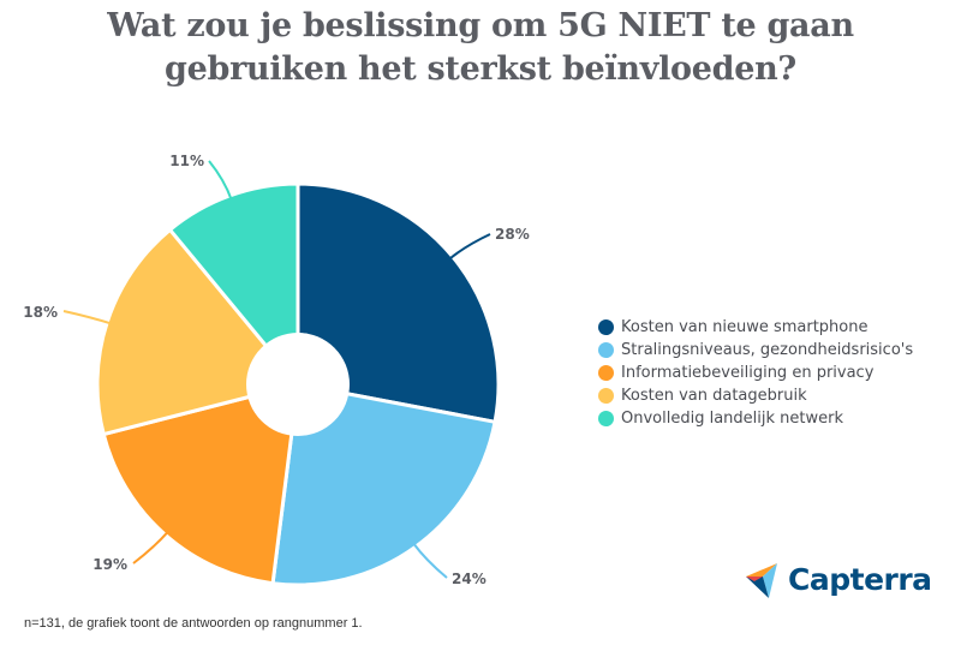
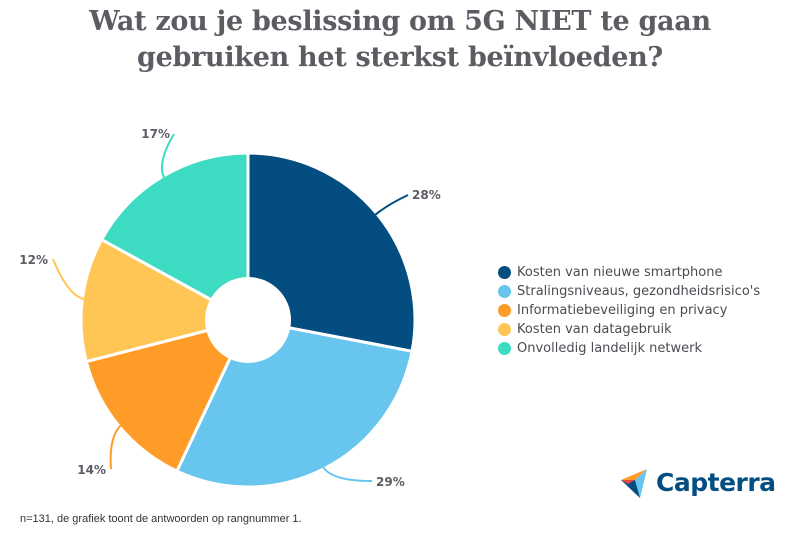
Stralingsniveaus, gezondheidsrisico's: 24% -> 29%
Informatiebeveiliging en privacy: 19% -> 14%
Kosten van datagebruik: 18% -> 12%
Onvolledig landelijk netwerk: 11% -> 17%
